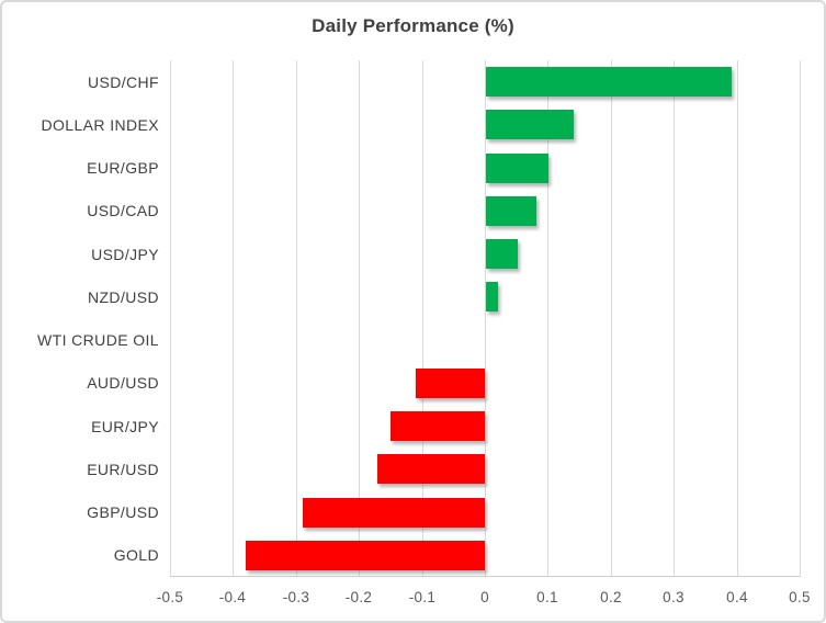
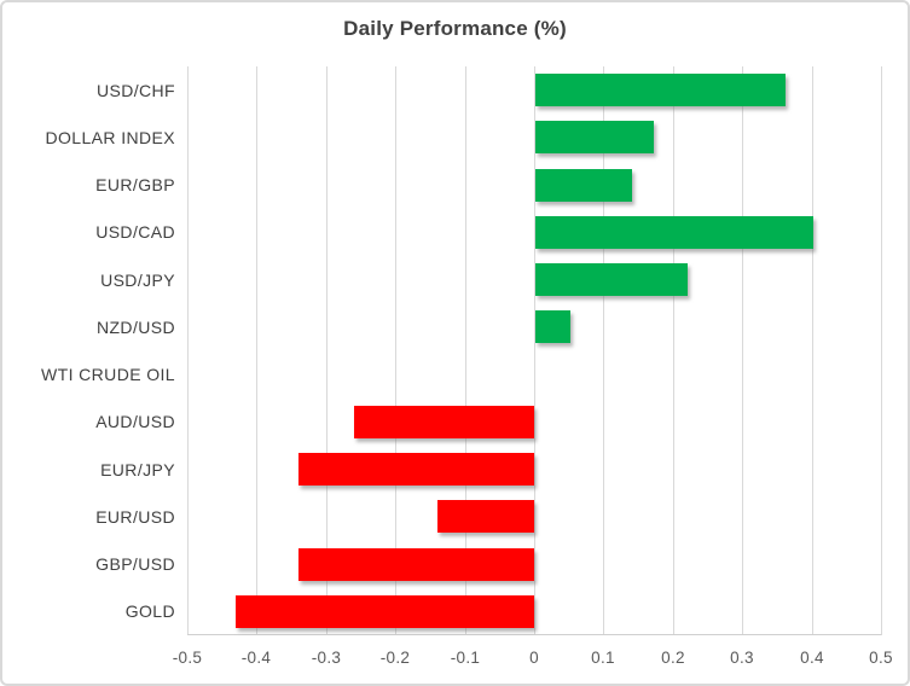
USD/CHF: 0.39 -> 0.36
DOLLAR INDEX: 0.14 -> 0.17
EUR/GBP: 0.10 -> 0.14
USD/CAD: 0.08 -> 0.40
USD/JPY: 0.05 -> 0.22
NZD/USD: 0.02 -> 0.05
AUD/USD: -0.11 -> -0.26
EUR/JPY: -0.15 -> -0.34
EUR/USD: -0.17 -> -0.14
GBP/USD: -0.29 -> -0.34
GOLD: -0.38 -> -0.43
